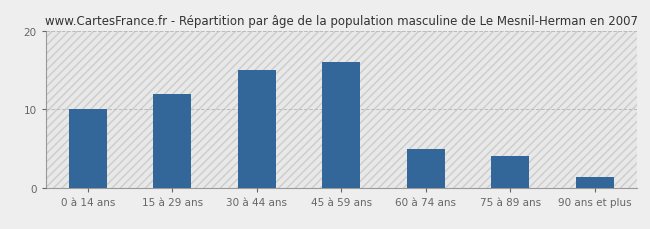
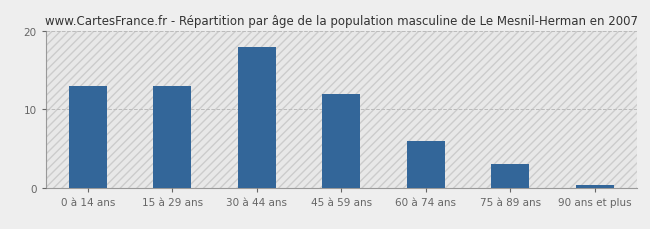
0 à 14 ans: 10.0 -> 13.0
15 à 29 ans: 12.0 -> 13.0
30 à 44 ans: 15.0 -> 18.0
45 à 59 ans: 16.0 -> 12.0
60 à 74 ans: 5.0 -> 6.0
75 à 89 ans: 4.0 -> 3.0
90 ans et plus: 1.4 -> 0.3
